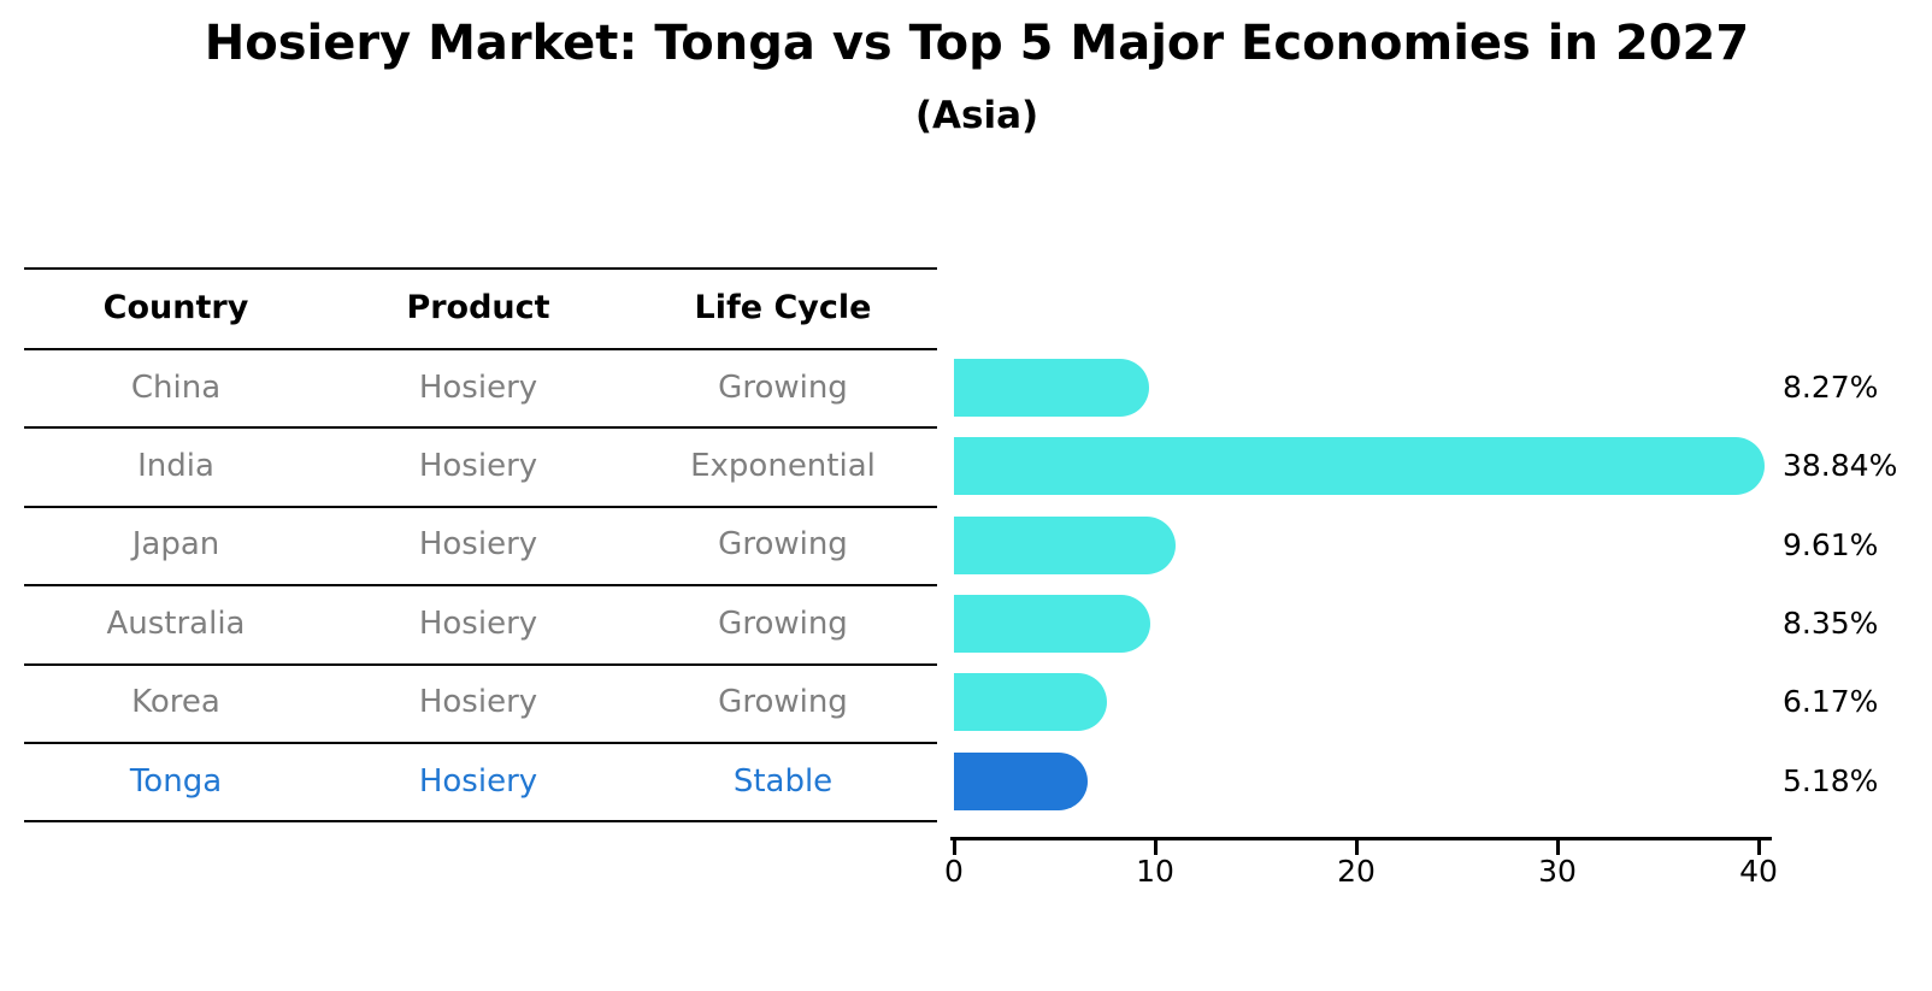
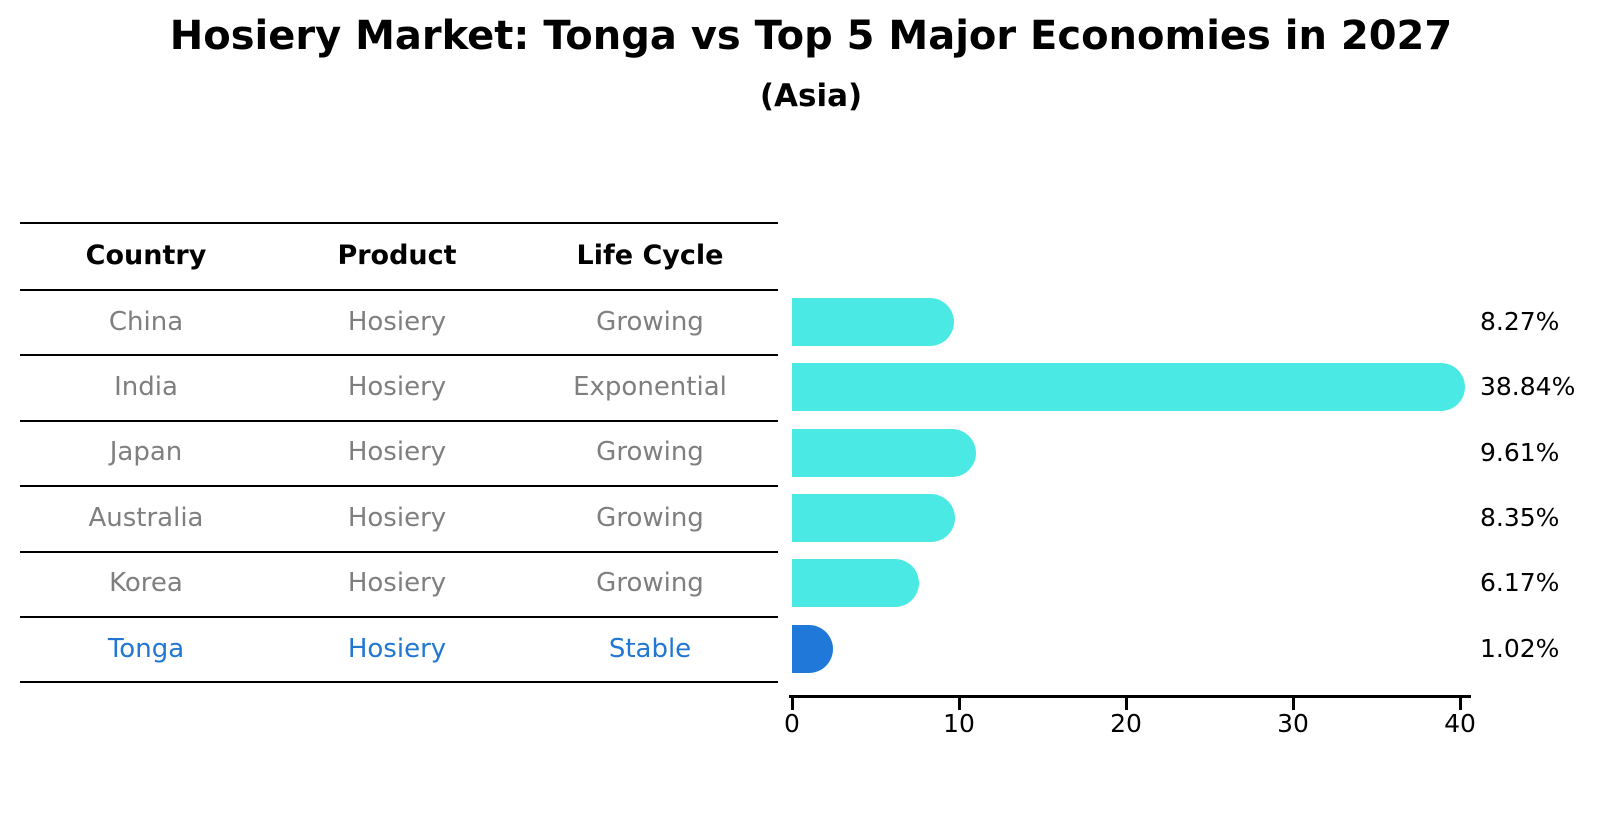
Tonga: 5.18% -> 1.02%
